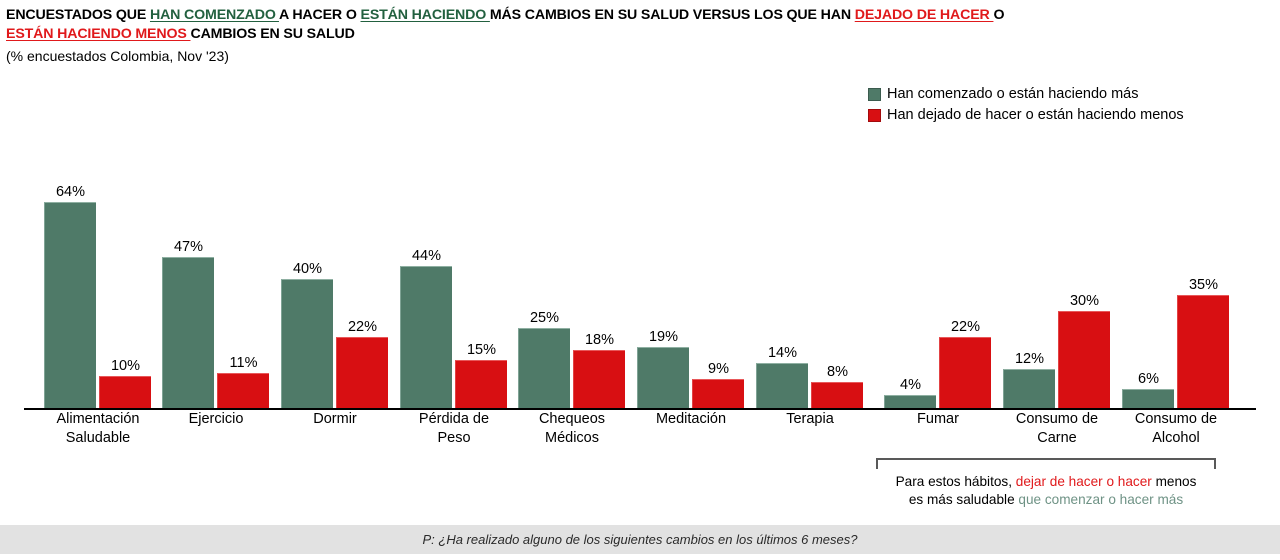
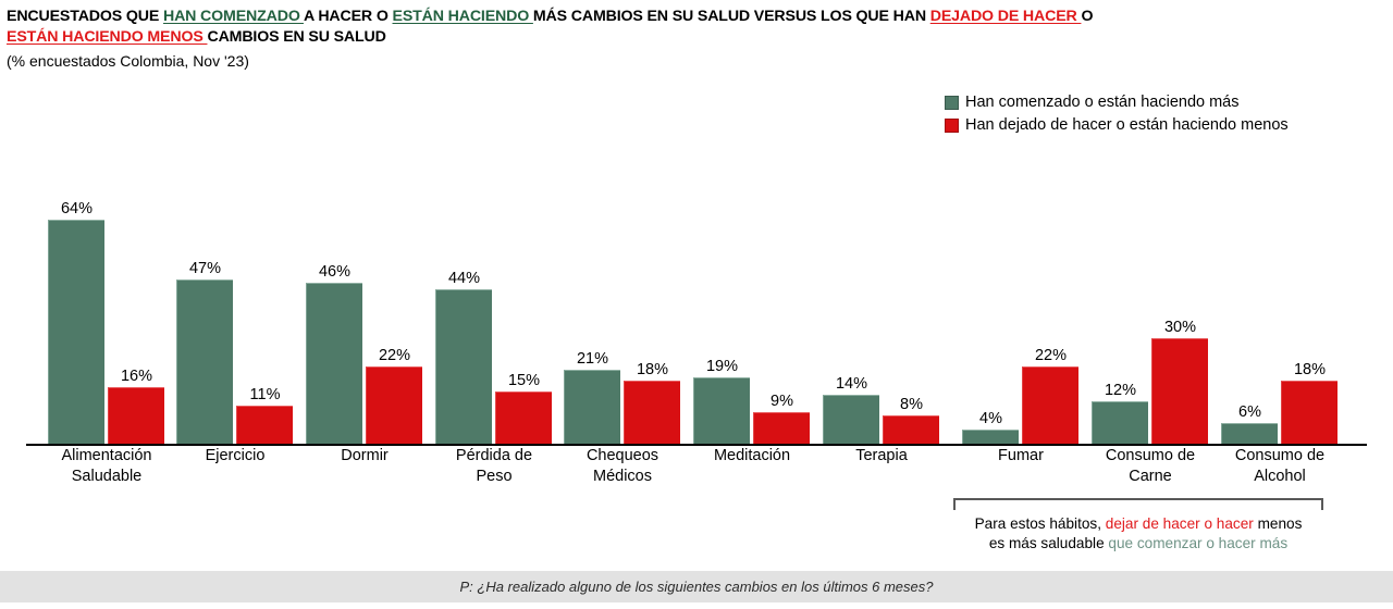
Han dejado de hacer o están haciendo menos/Alimentación Saludable: 10% -> 16%
Han comenzado o están haciendo más/Dormir: 40% -> 46%
Han comenzado o están haciendo más/Chequeos Médicos: 25% -> 21%
Han dejado de hacer o están haciendo menos/Consumo de Alcohol: 35% -> 18%
